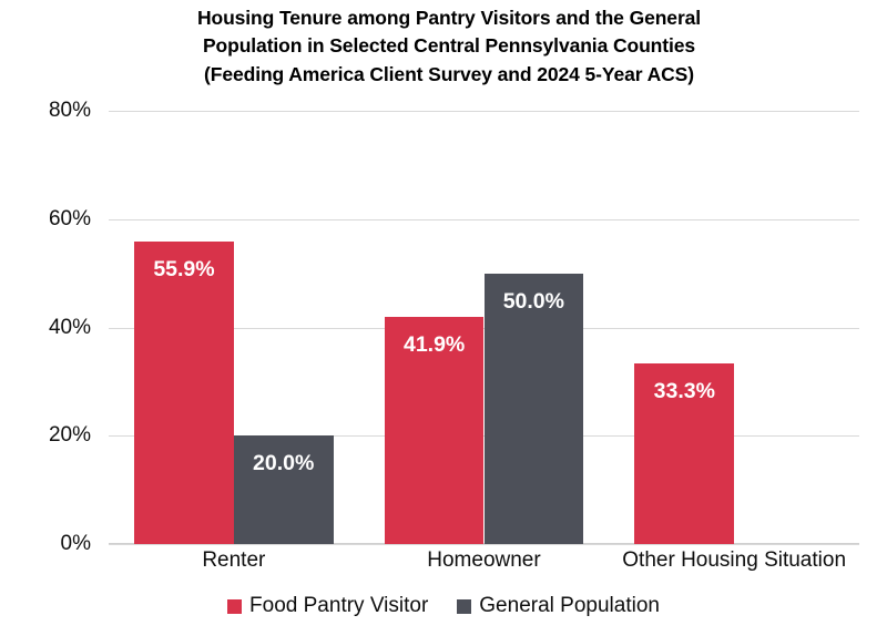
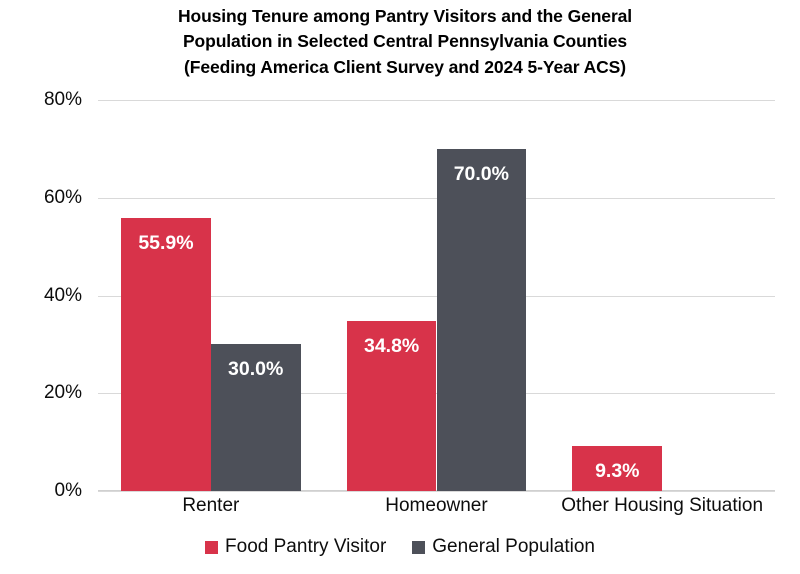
General Population/Renter: 20.0% -> 30.0%
Food Pantry Visitor/Homeowner: 41.9% -> 34.8%
General Population/Homeowner: 50.0% -> 70.0%
Food Pantry Visitor/Other Housing Situation: 33.3% -> 9.3%
